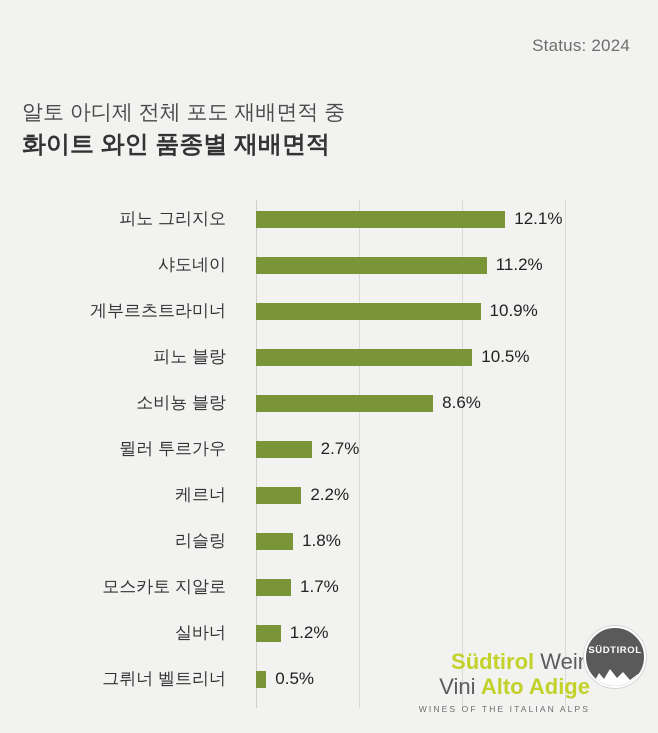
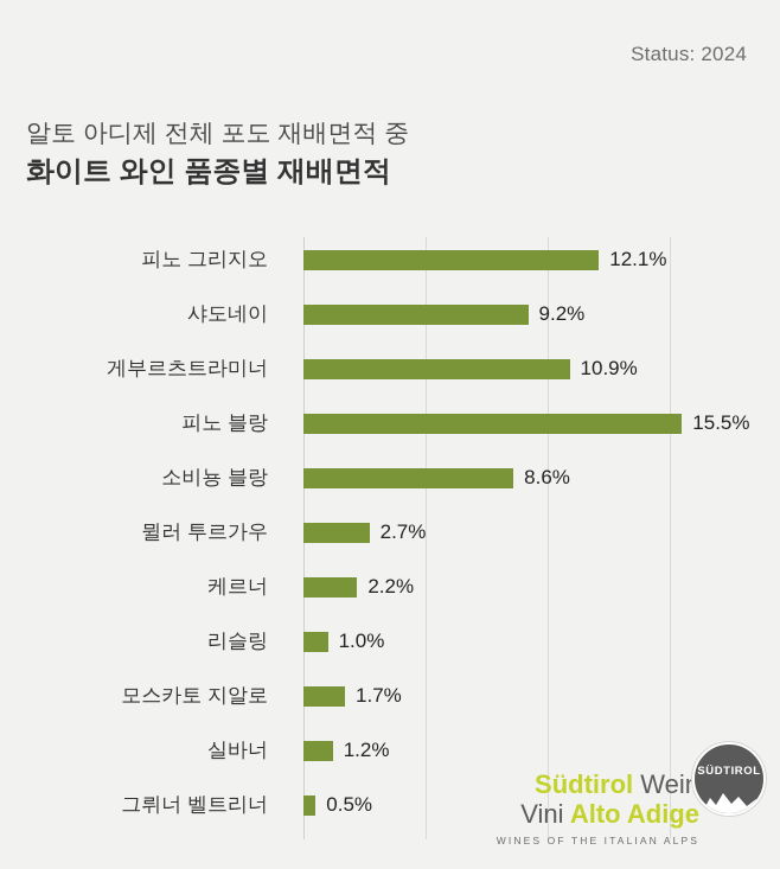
샤도네이: 11.2% -> 9.2%
피노 블랑: 10.5% -> 15.5%
리슬링: 1.8% -> 1.0%
